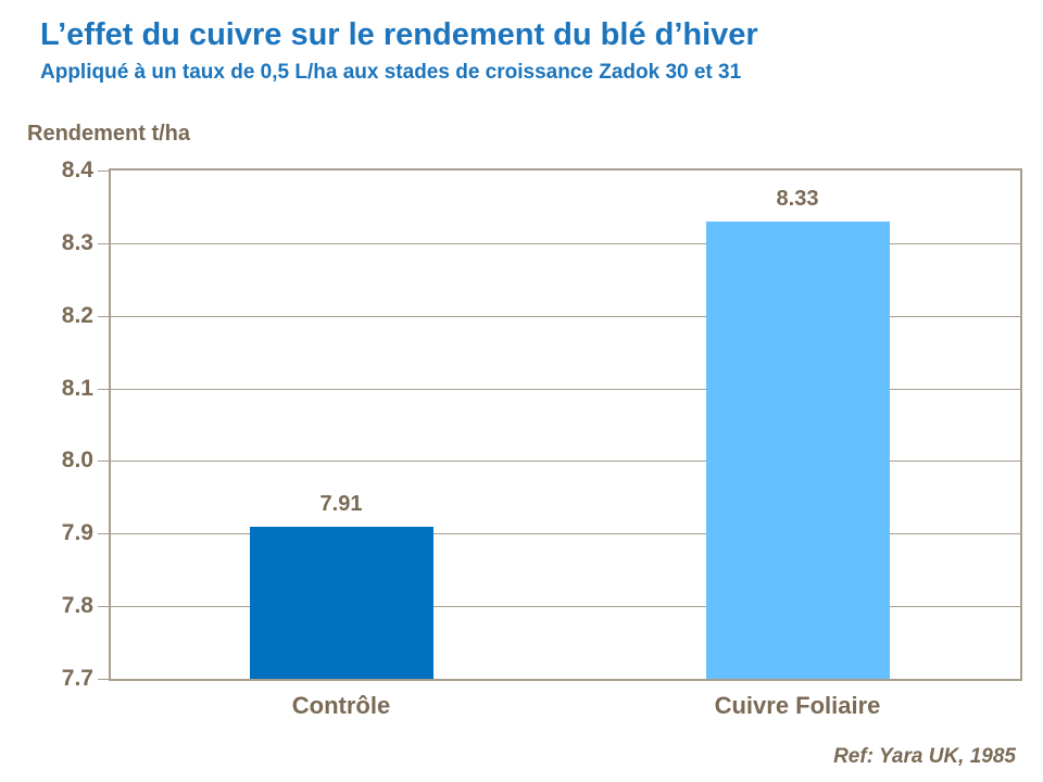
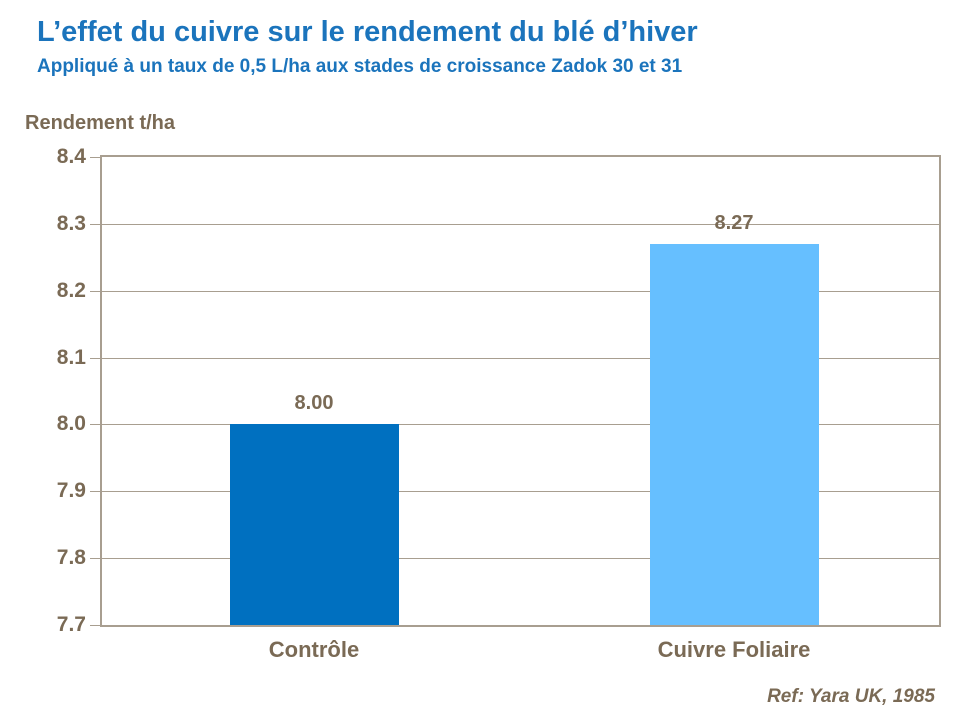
Contrôle: 7.91 -> 8.00
Cuivre Foliaire: 8.33 -> 8.27
